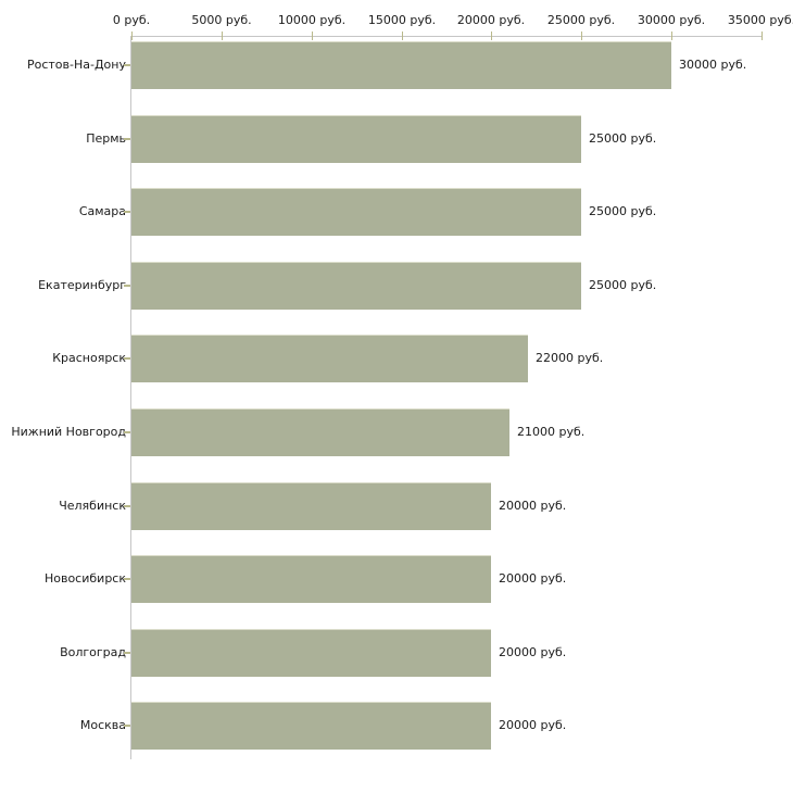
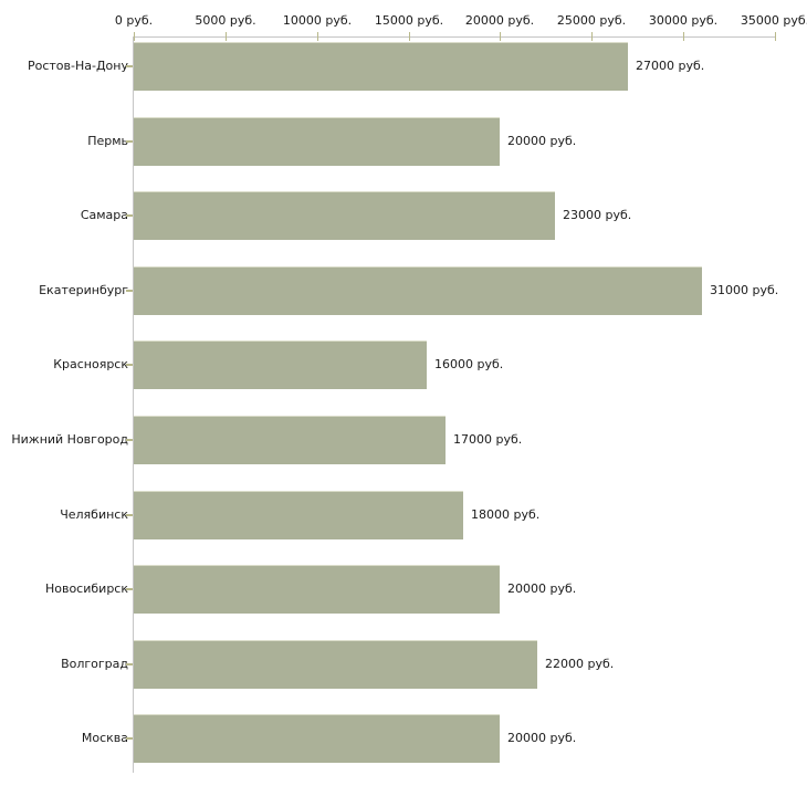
Ростов-На-Дону: 30000 -> 27000
Пермь: 25000 -> 20000
Самара: 25000 -> 23000
Екатеринбург: 25000 -> 31000
Красноярск: 22000 -> 16000
Нижний Новгород: 21000 -> 17000
Челябинск: 20000 -> 18000
Волгоград: 20000 -> 22000
